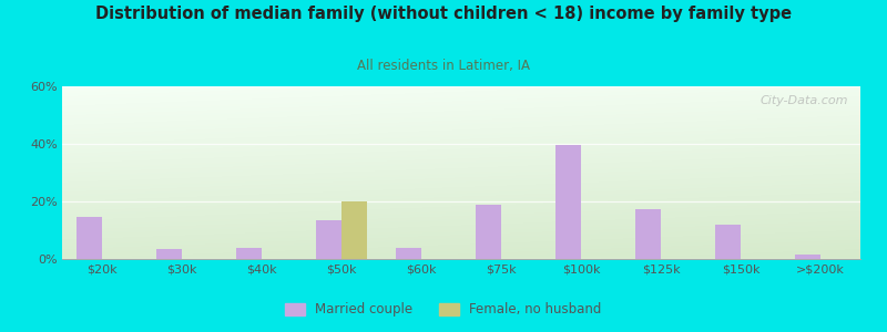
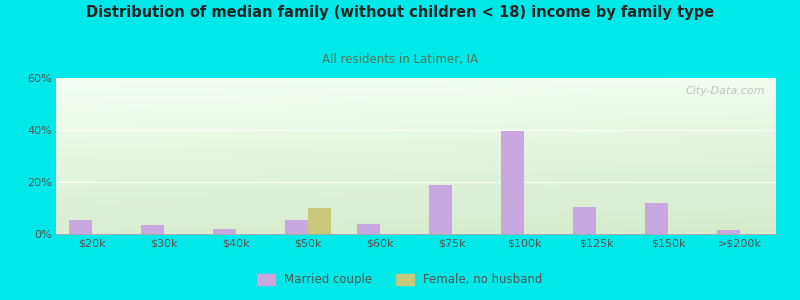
Married couple/$20k: 14.5% -> 5.5%
Married couple/$40k: 4.0% -> 2.0%
Married couple/$50k: 13.5% -> 5.5%
Female, no husband/$50k: 20% -> 10%
Married couple/$125k: 17.5% -> 10.5%
